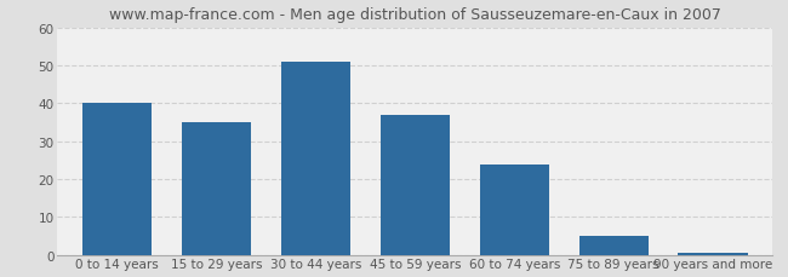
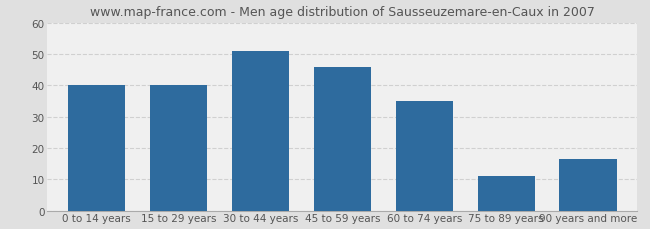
15 to 29 years: 35.0 -> 40.0
45 to 59 years: 37.0 -> 46.0
60 to 74 years: 24.0 -> 35.0
75 to 89 years: 5.0 -> 11.0
90 years and more: 0.5 -> 16.5
